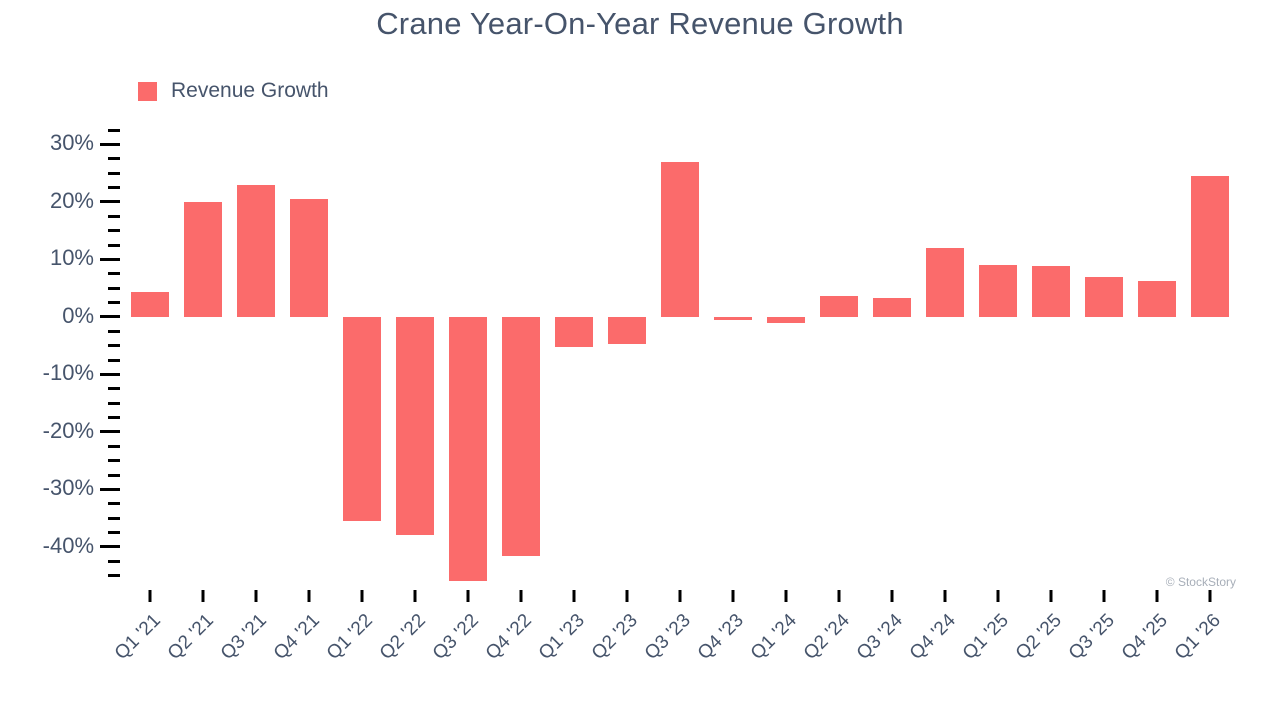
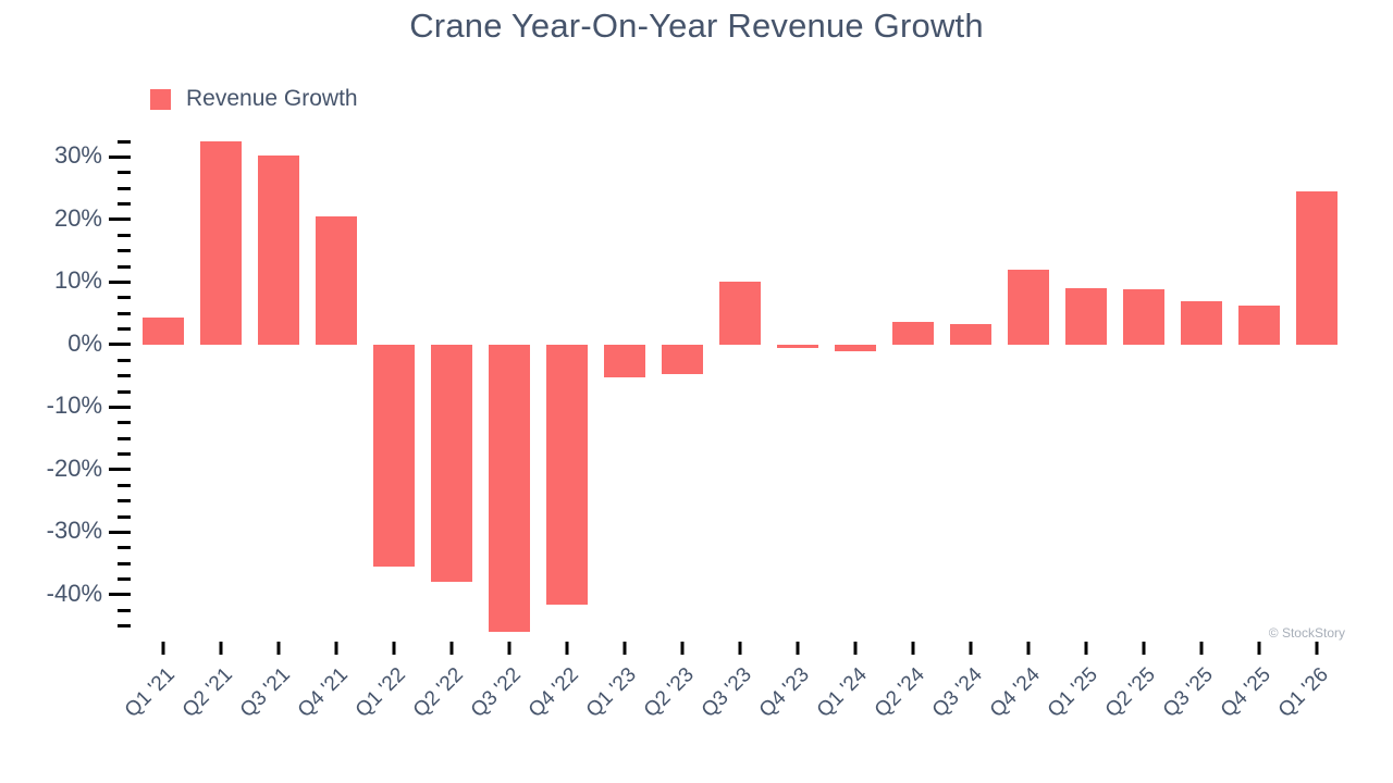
Q2 '21: 20% -> 32%
Q3 '21: 23% -> 30%
Q3 '23: 27% -> 10%
